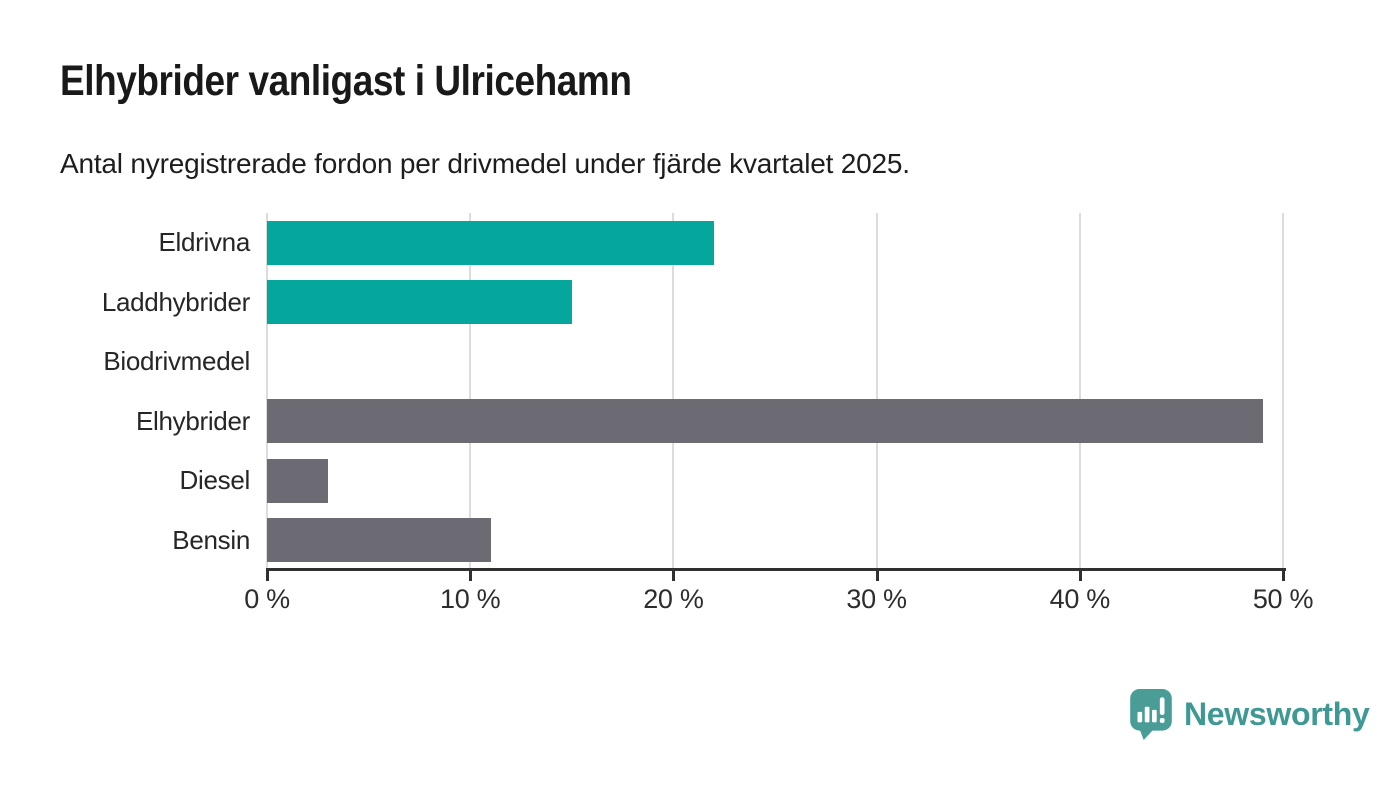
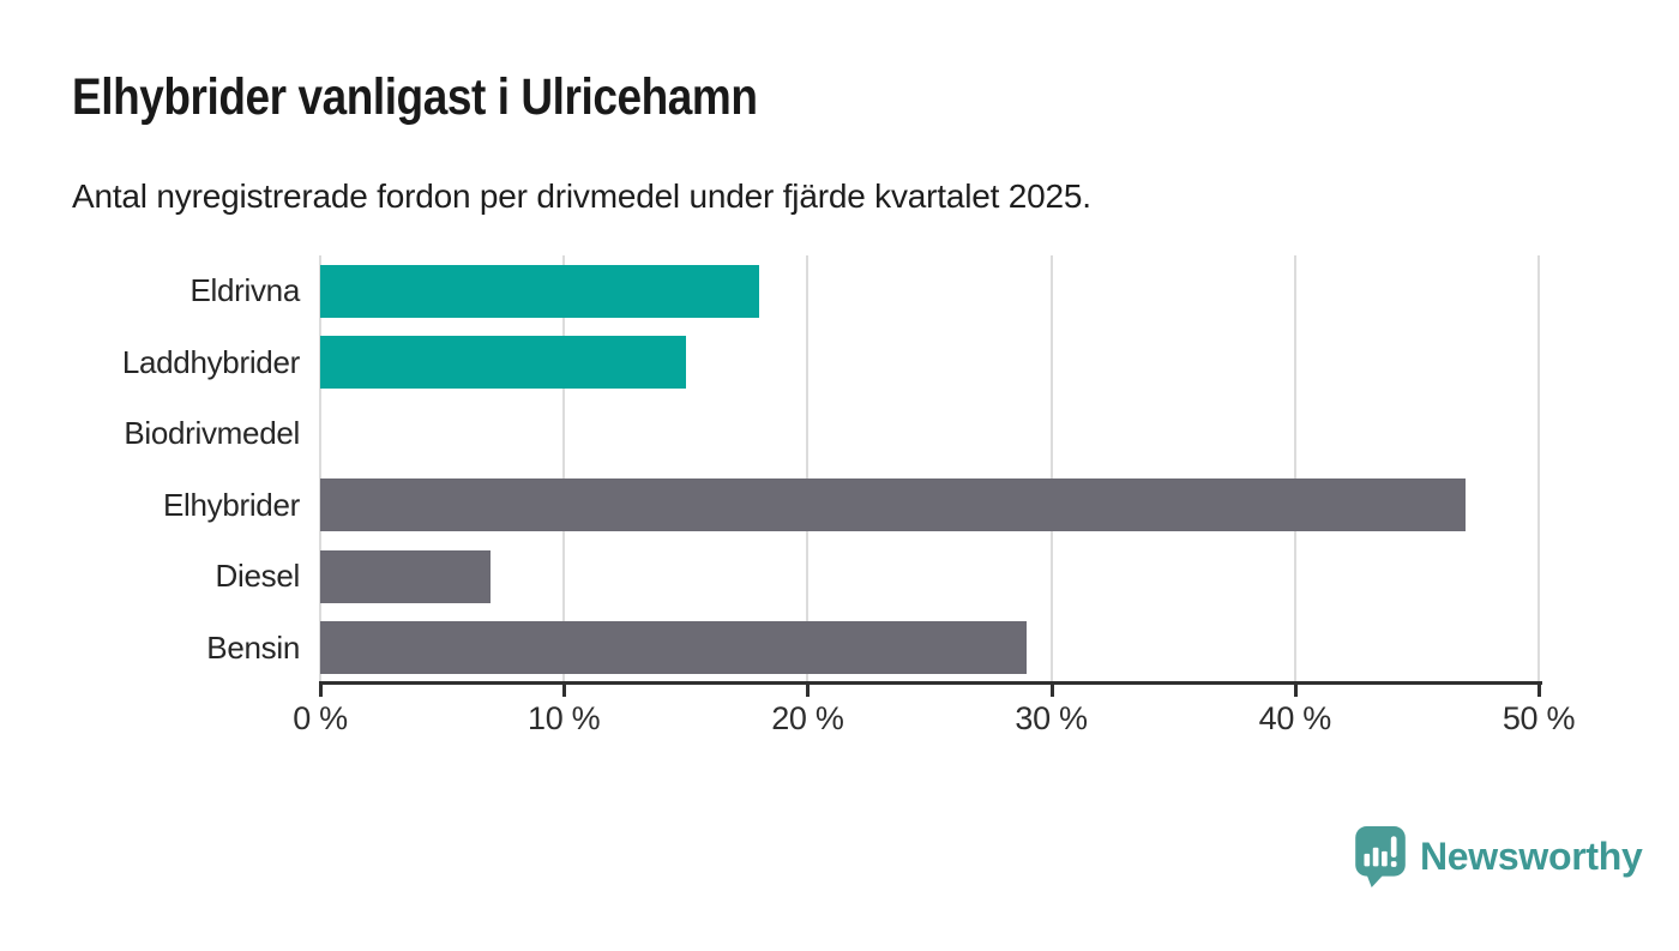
Eldrivna: 22% -> 18%
Elhybrider: 49% -> 47%
Diesel: 3% -> 7%
Bensin: 11% -> 29%
